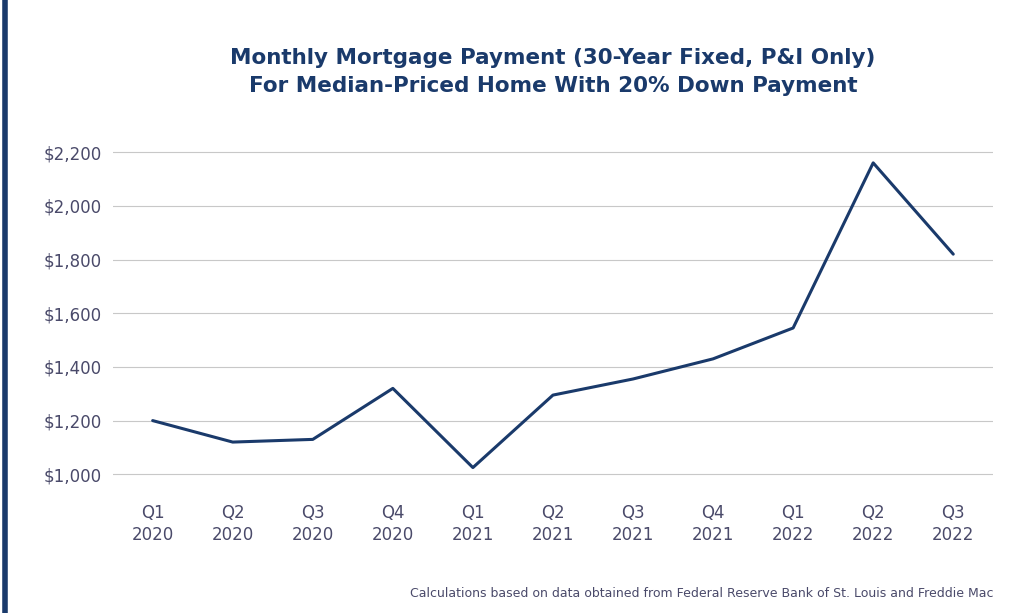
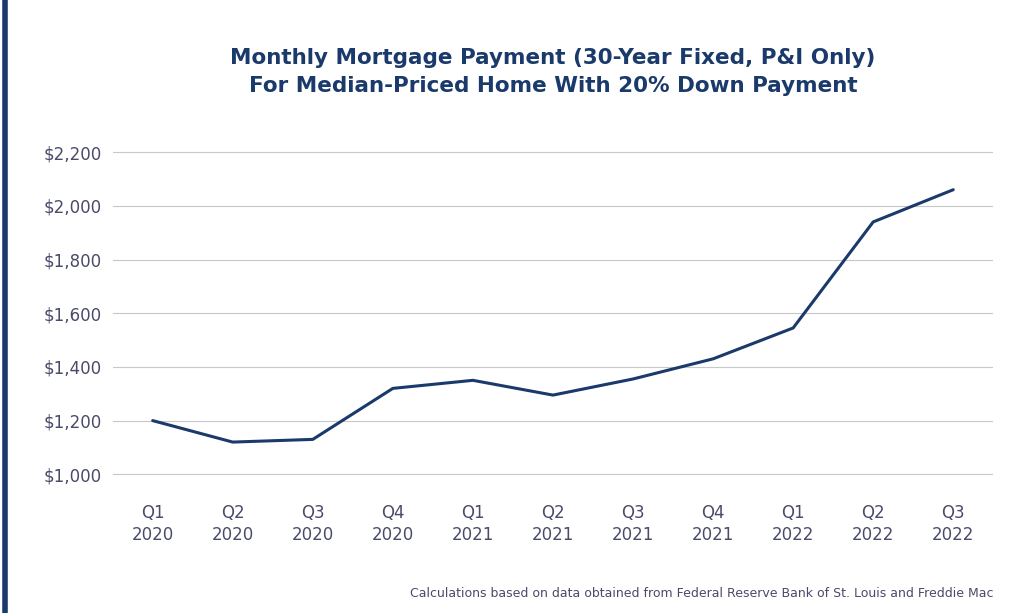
Q1 2021: $1,025 -> $1,350
Q2 2022: $2,160 -> $1,940
Q3 2022: $1,820 -> $2,060
